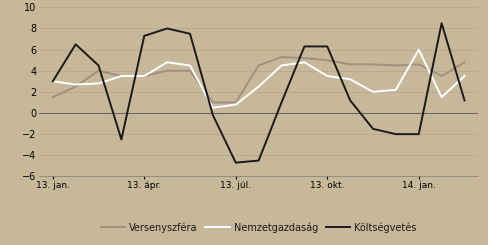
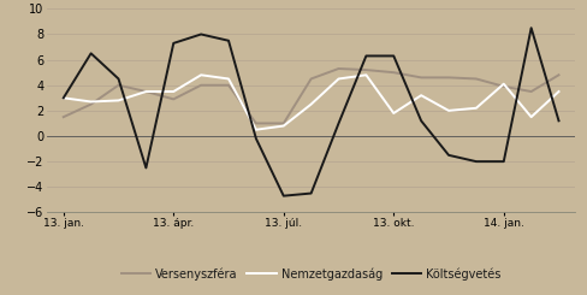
Versenyszféra/13. ápr.: 3.5 -> 2.9
Nemzetgazdaság/13. okt.: 3.5 -> 1.8
Nemzetgazdaság/14. jan.: 6.0 -> 4.1
Versenyszféra/14. jan.: 4.6 -> 3.9
